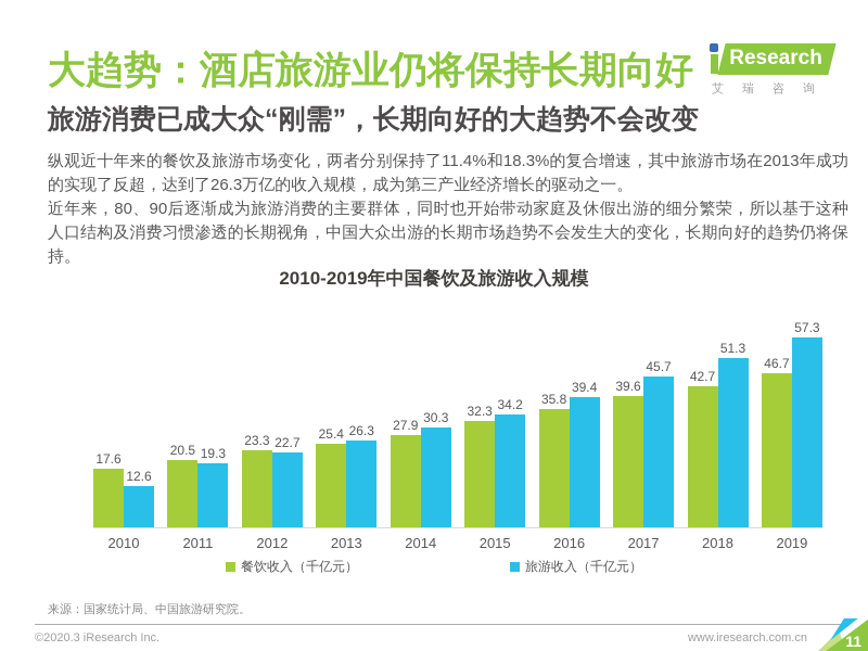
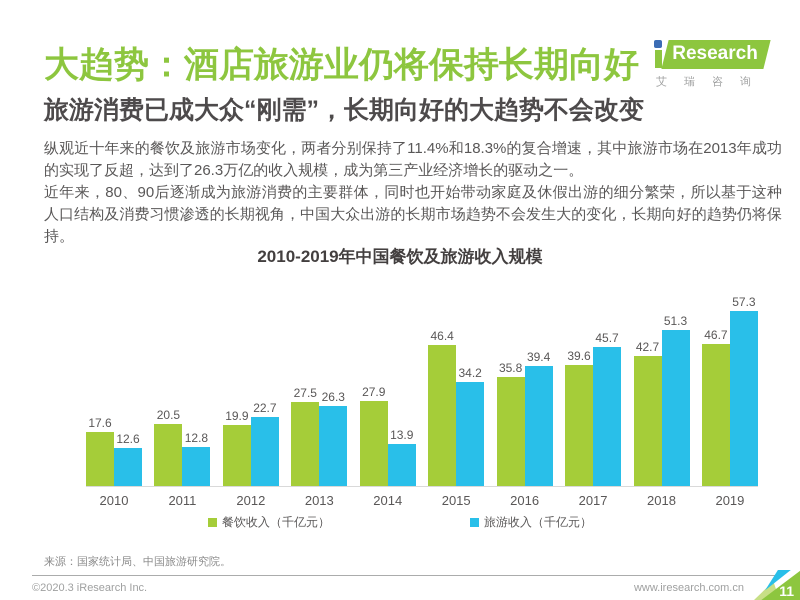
旅游收入（千亿元）/2011: 19.3 -> 12.8
餐饮收入（千亿元）/2012: 23.3 -> 19.9
餐饮收入（千亿元）/2013: 25.4 -> 27.5
旅游收入（千亿元）/2014: 30.3 -> 13.9
餐饮收入（千亿元）/2015: 32.3 -> 46.4
